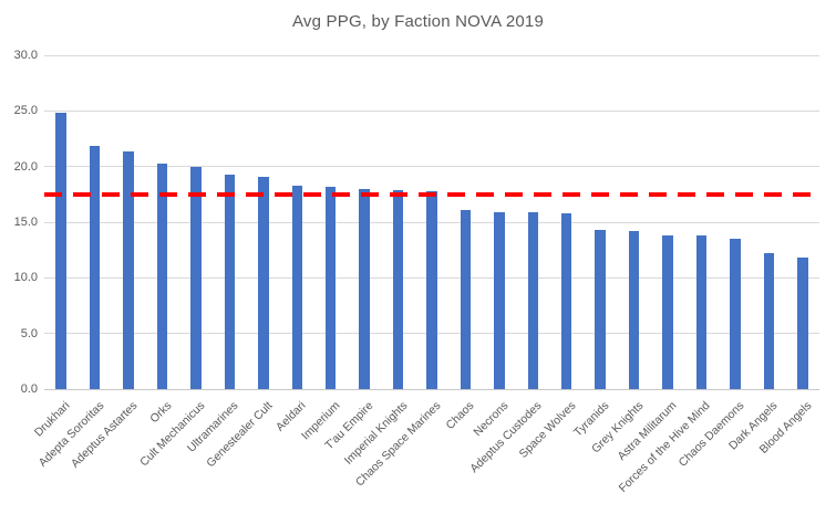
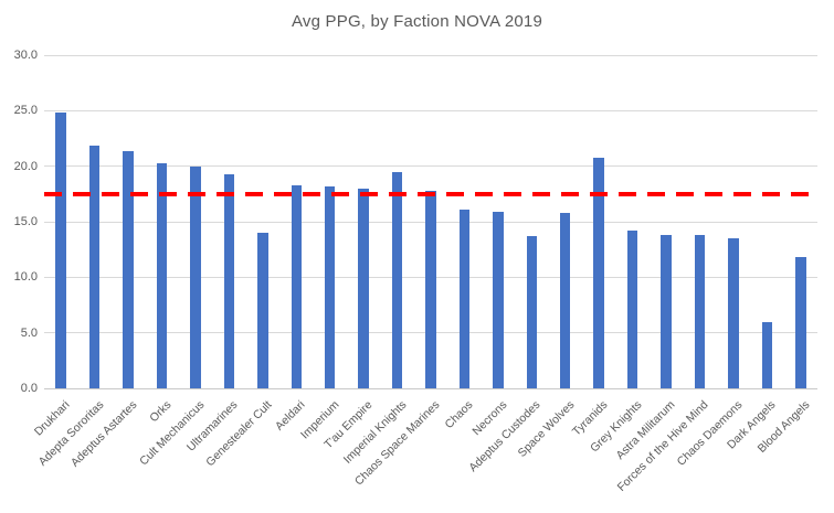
Genestealer Cult: 19.1 -> 14.0
Imperial Knights: 17.9 -> 19.5
Adeptus Custodes: 15.9 -> 13.7
Tyranids: 14.3 -> 20.8
Dark Angels: 12.2 -> 6.0
